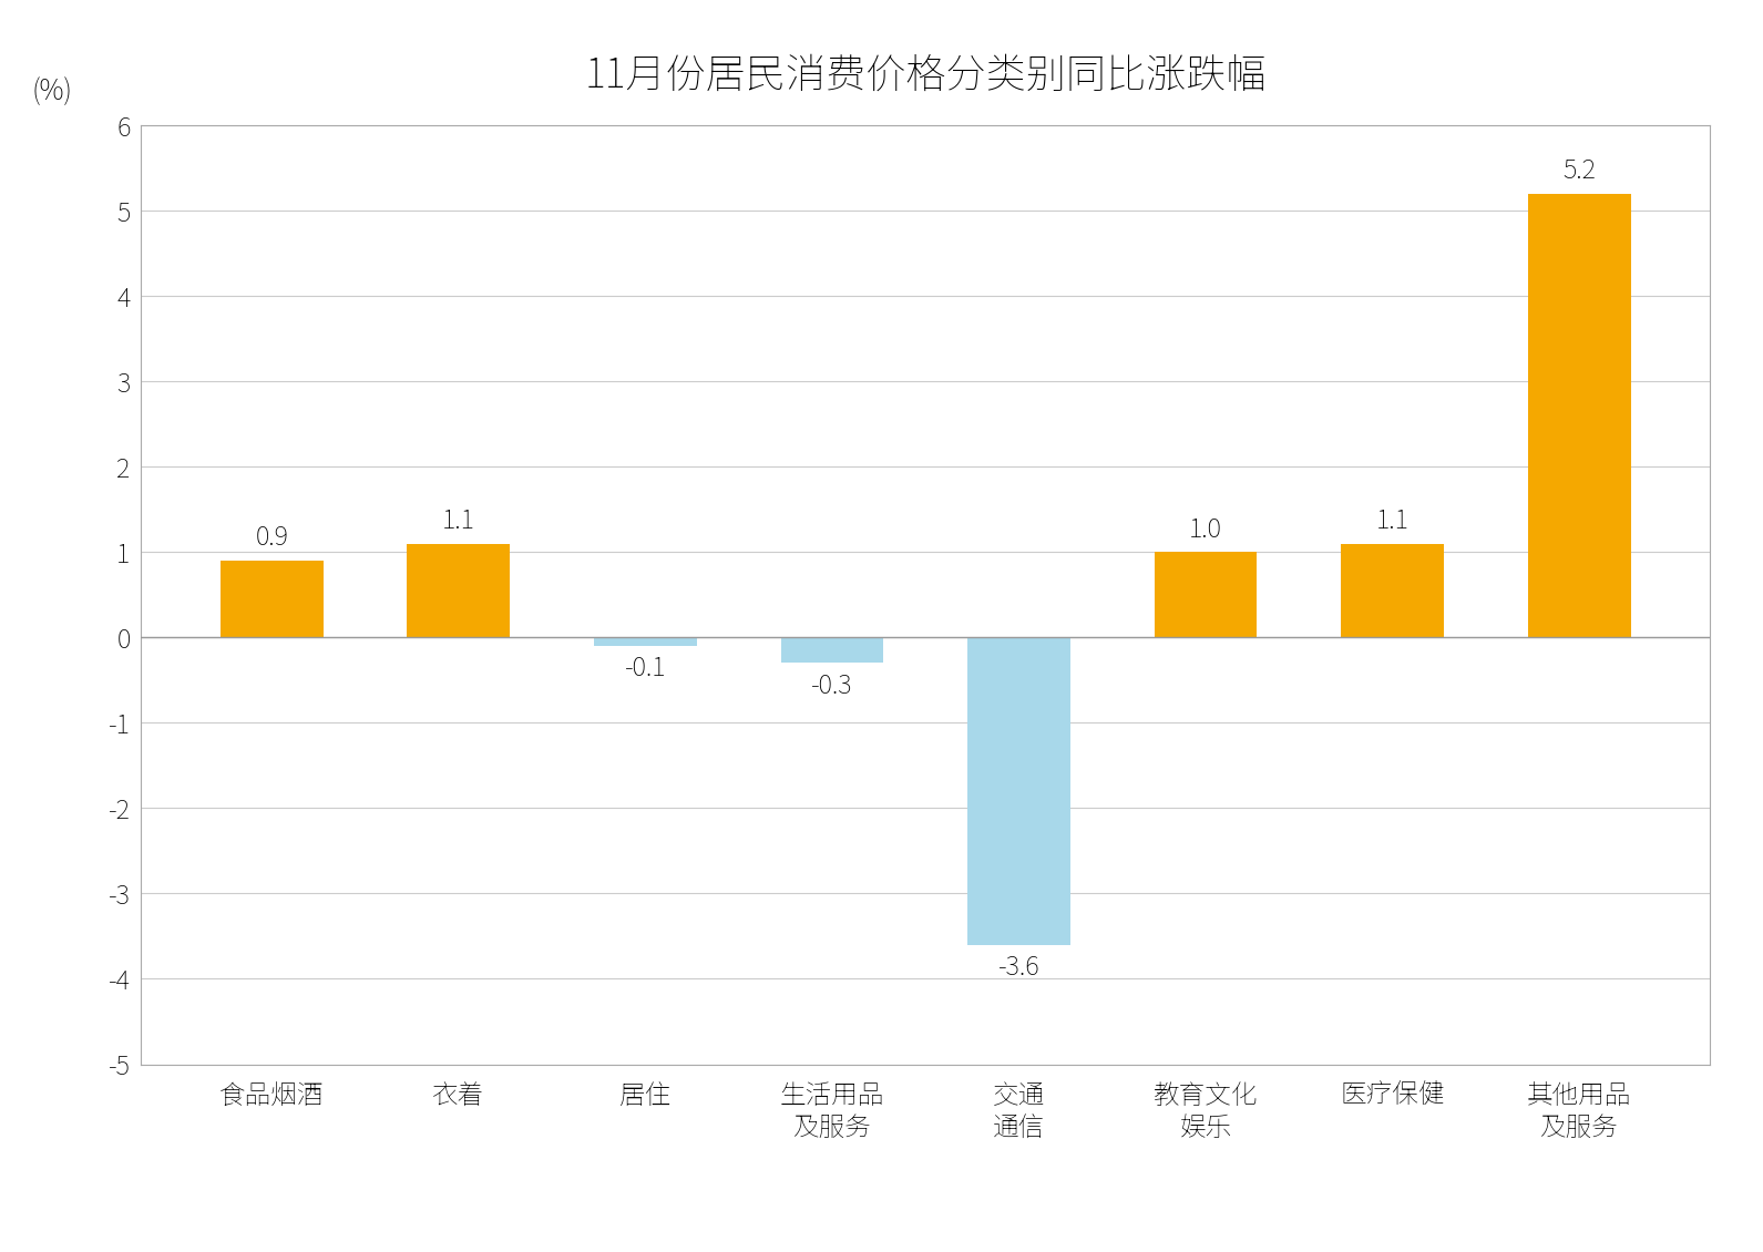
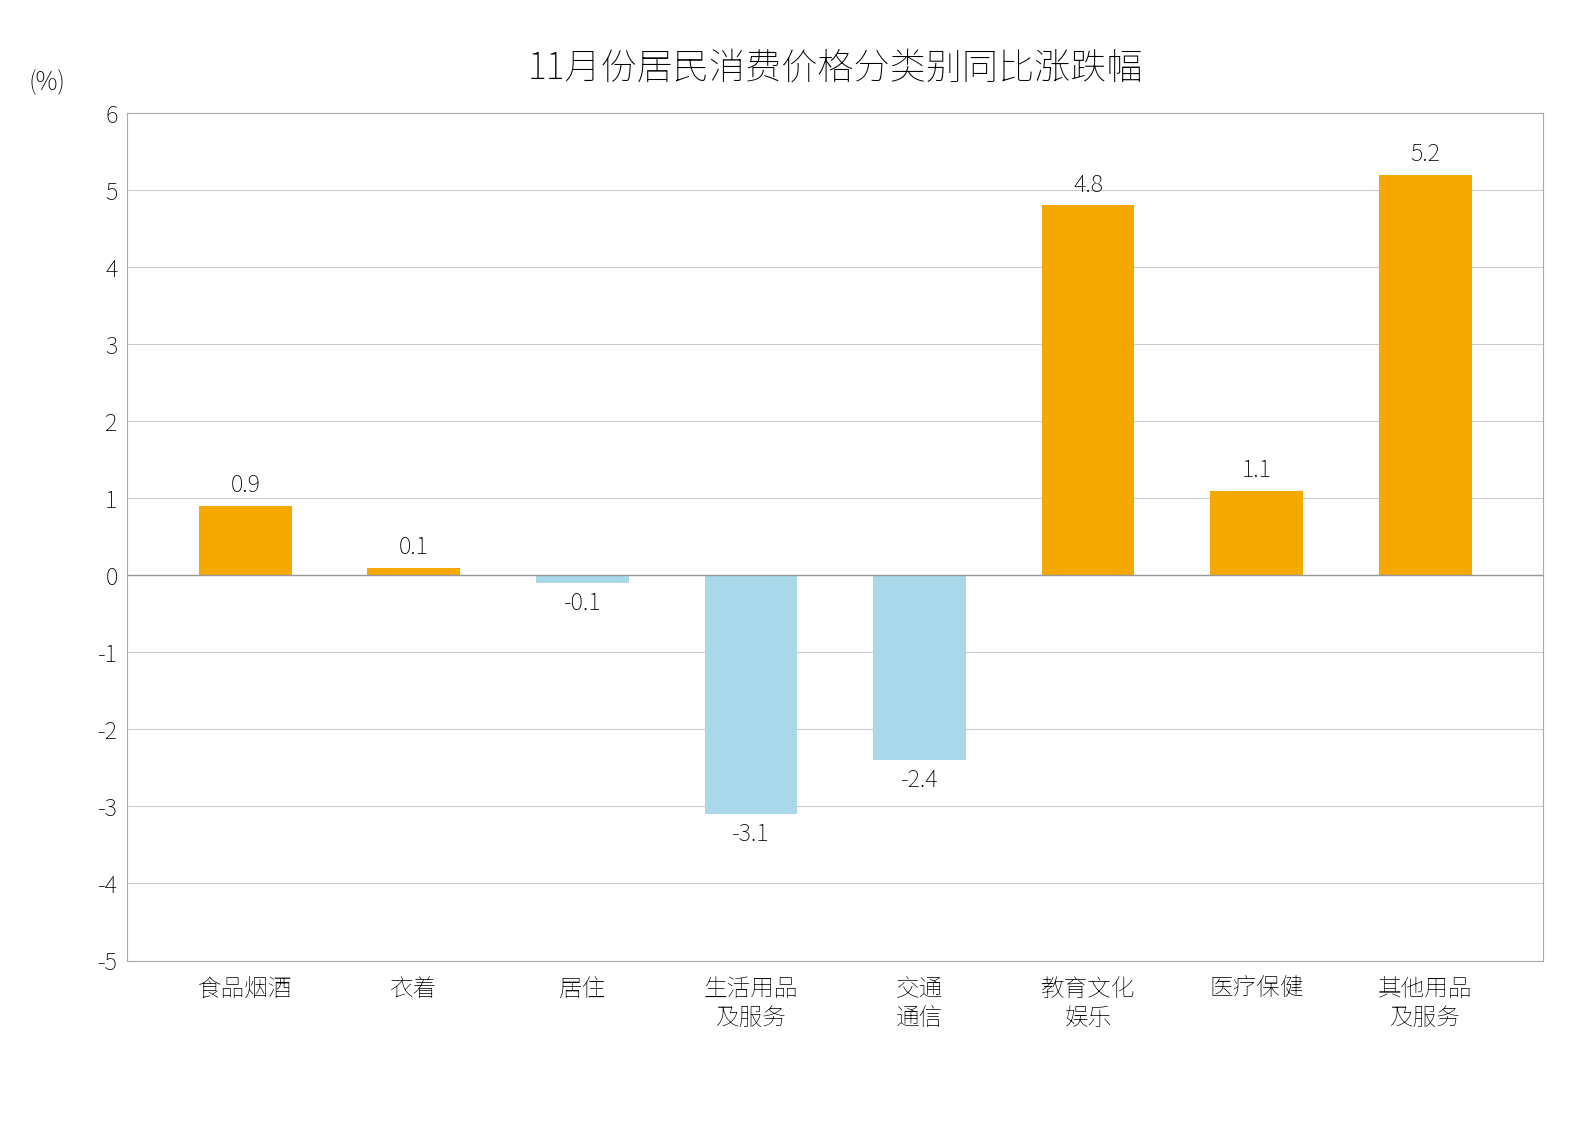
衣着: 1.1 -> 0.1
生活用品 及服务: -0.3 -> -3.1
交通 通信: -3.6 -> -2.4
教育文化 娱乐: 1.0 -> 4.8
